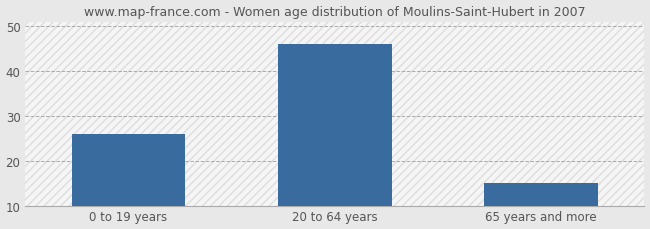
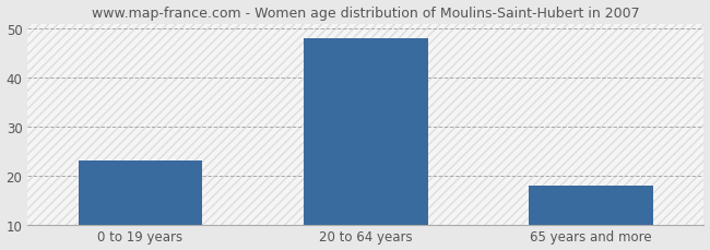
0 to 19 years: 26 -> 23
20 to 64 years: 46 -> 48
65 years and more: 15 -> 18
